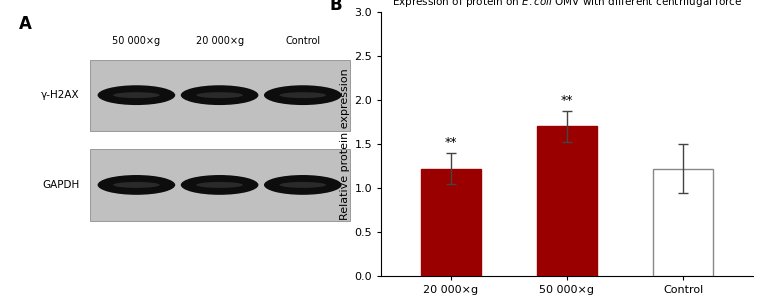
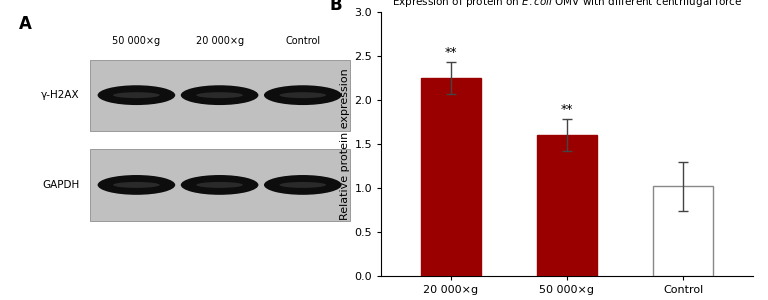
20 000×g: 1.22 -> 2.25
50 000×g: 1.70 -> 1.60
Control: 1.22 -> 1.02
